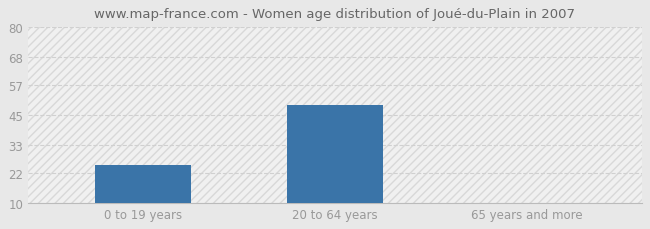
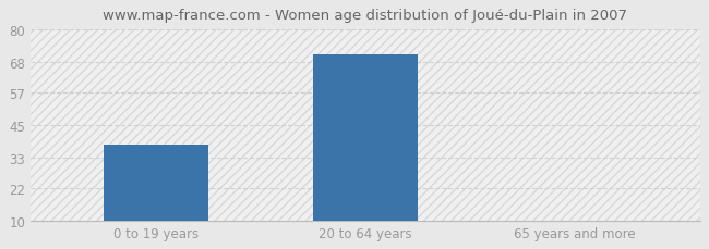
0 to 19 years: 25 -> 38
20 to 64 years: 49 -> 71
